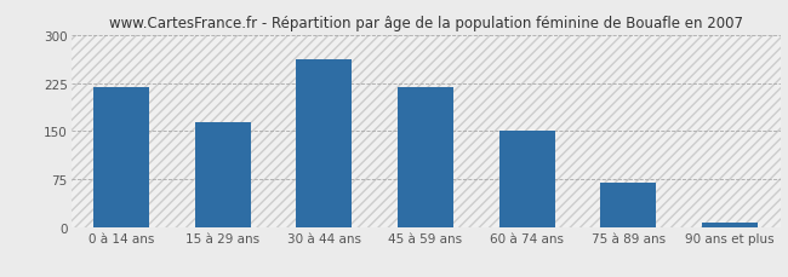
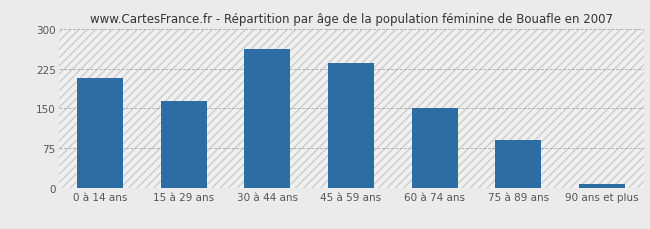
0 à 14 ans: 219 -> 208
45 à 59 ans: 218 -> 236
75 à 89 ans: 70 -> 90
